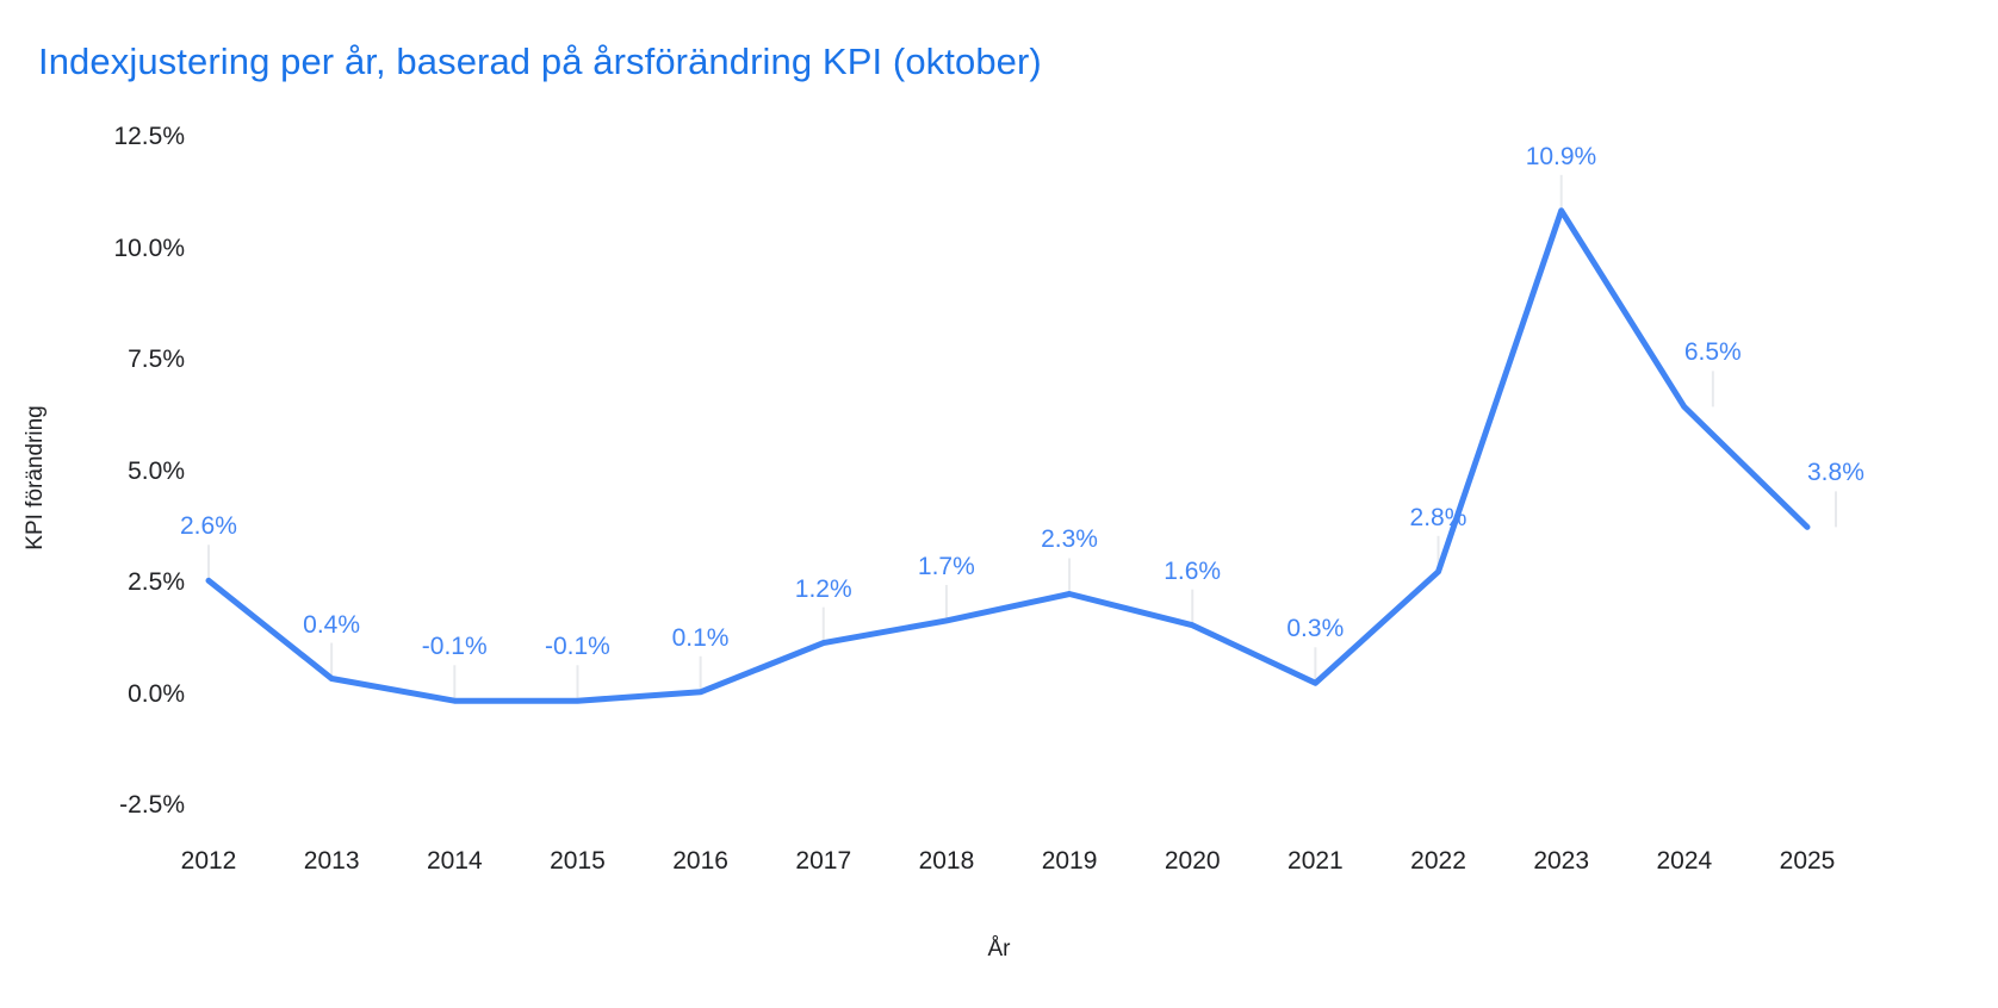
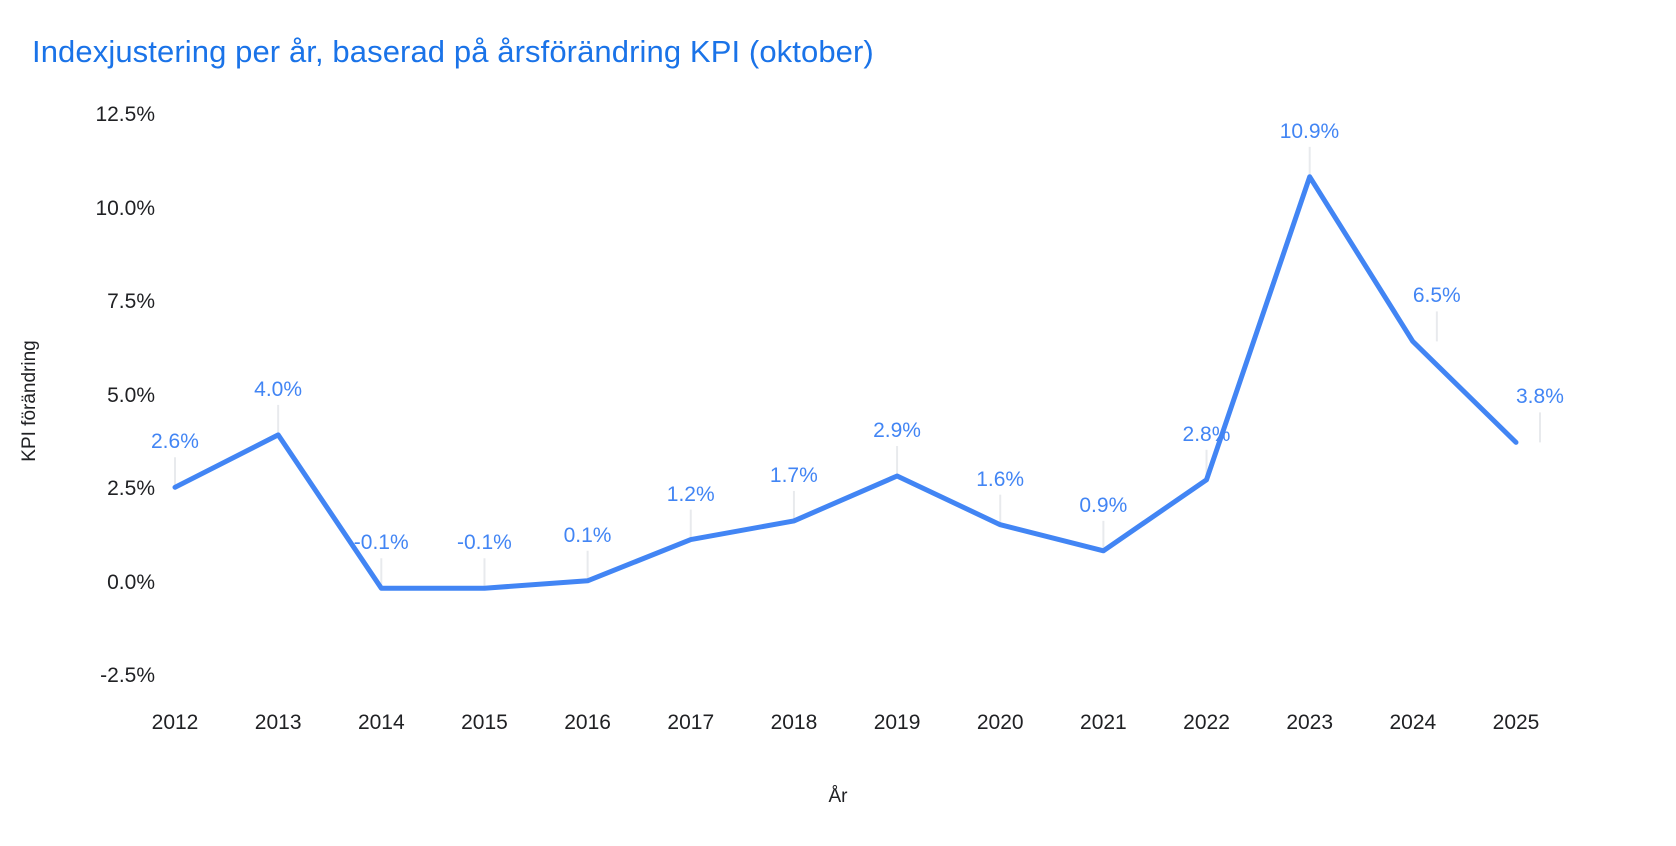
2013: 0.4% -> 4.0%
2019: 2.3% -> 2.9%
2021: 0.3% -> 0.9%
